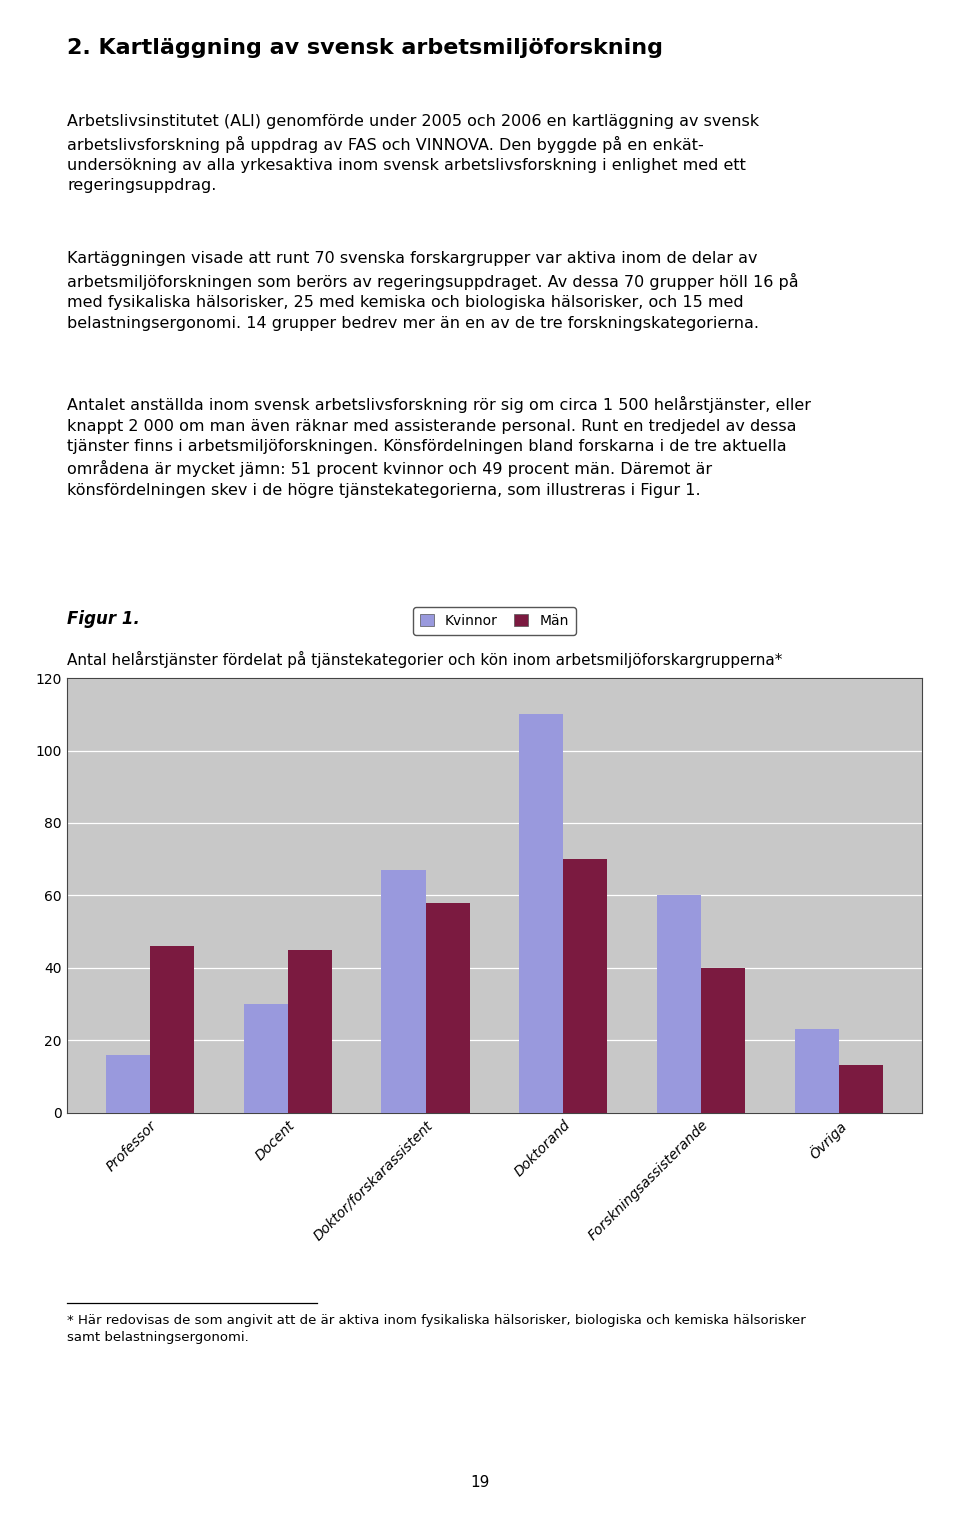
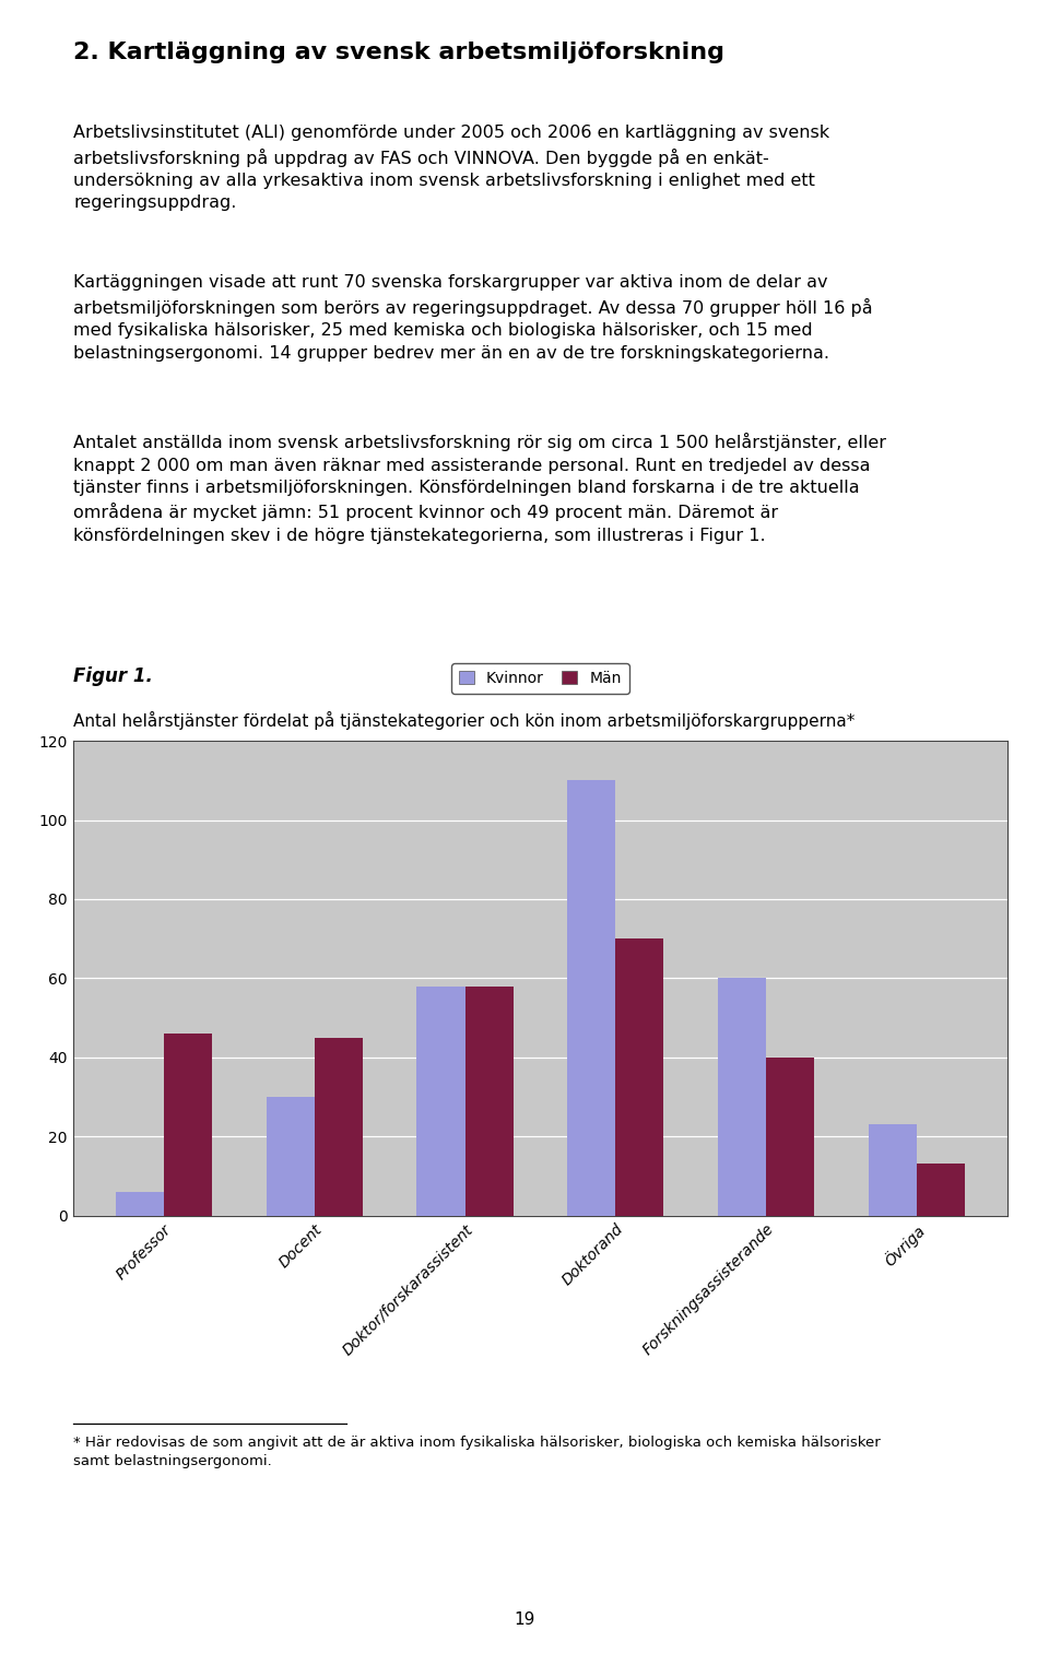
Kvinnor/Professor: 16 -> 6
Kvinnor/Doktor/forskarassistent: 67 -> 58
